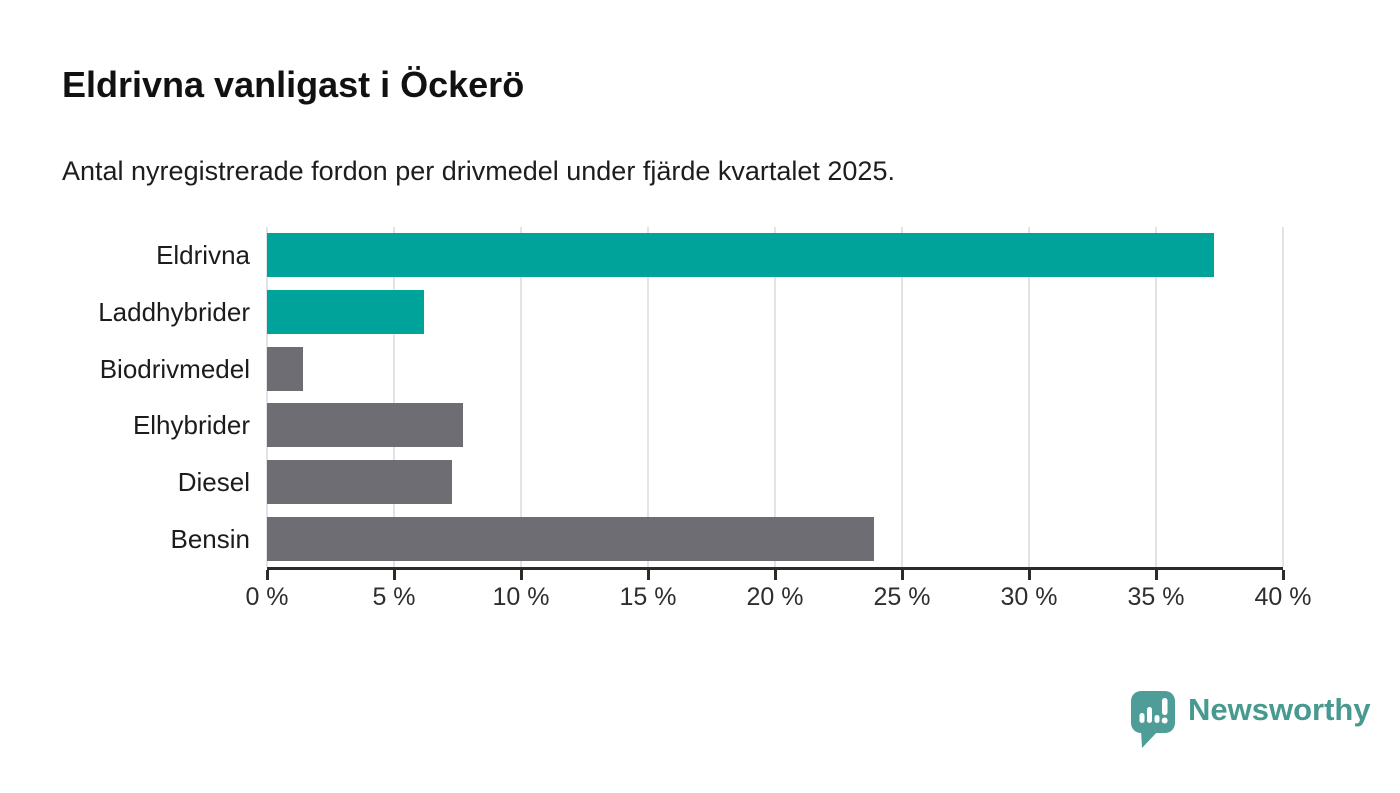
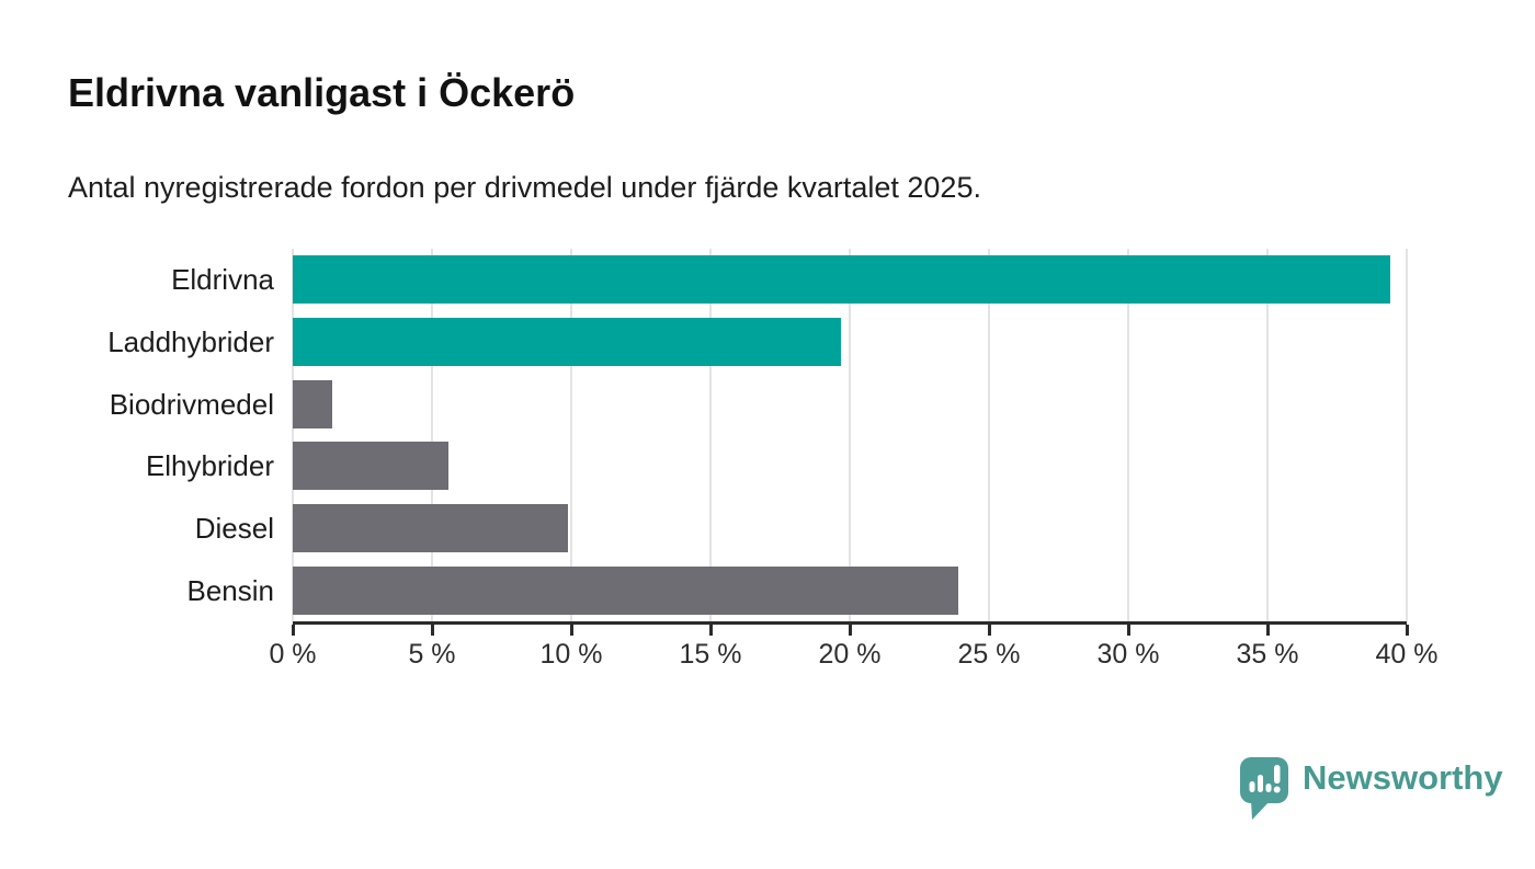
Eldrivna: 37.3% -> 39.4%
Laddhybrider: 6.2% -> 19.7%
Elhybrider: 7.7% -> 5.6%
Diesel: 7.3% -> 9.9%
